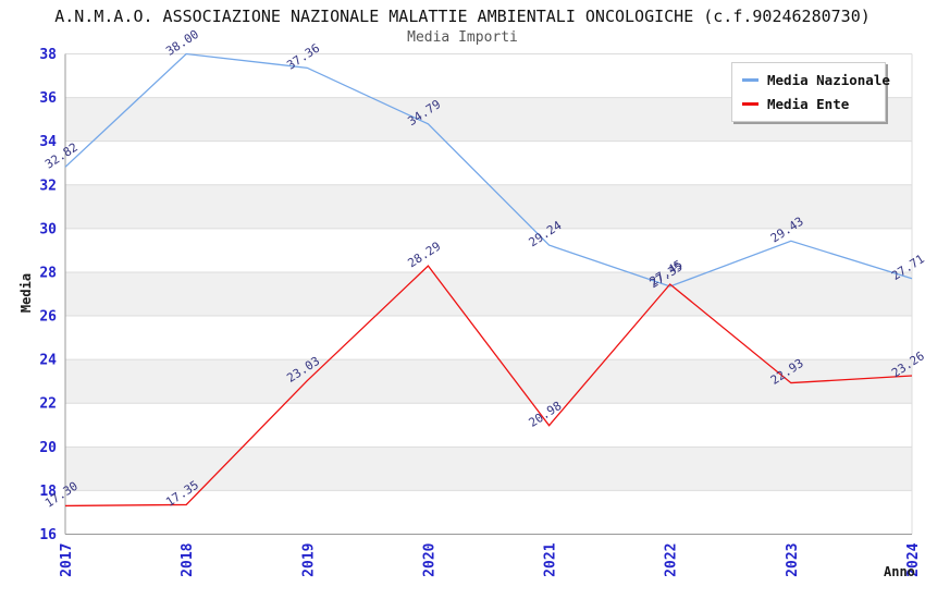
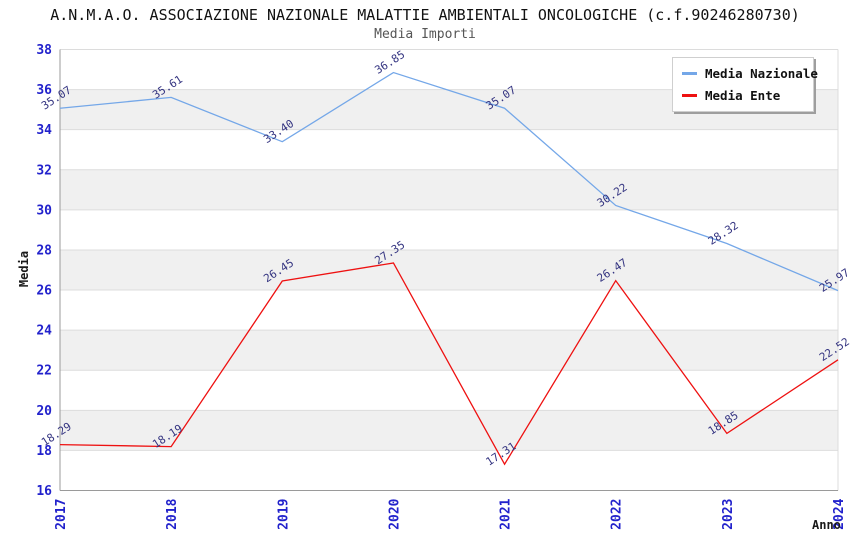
Media Nazionale/2017: 32.82 -> 35.07
Media Ente/2017: 17.30 -> 18.29
Media Nazionale/2018: 38.00 -> 35.61
Media Ente/2018: 17.35 -> 18.19
Media Nazionale/2019: 37.36 -> 33.40
Media Ente/2019: 23.03 -> 26.45
Media Nazionale/2020: 34.79 -> 36.85
Media Ente/2020: 28.29 -> 27.35
Media Nazionale/2021: 29.24 -> 35.07
Media Ente/2021: 20.98 -> 17.31
Media Nazionale/2022: 27.35 -> 30.22
Media Ente/2022: 27.45 -> 26.47
Media Nazionale/2023: 29.43 -> 28.32
Media Ente/2023: 22.93 -> 18.85
Media Nazionale/2024: 27.71 -> 25.97
Media Ente/2024: 23.26 -> 22.52
